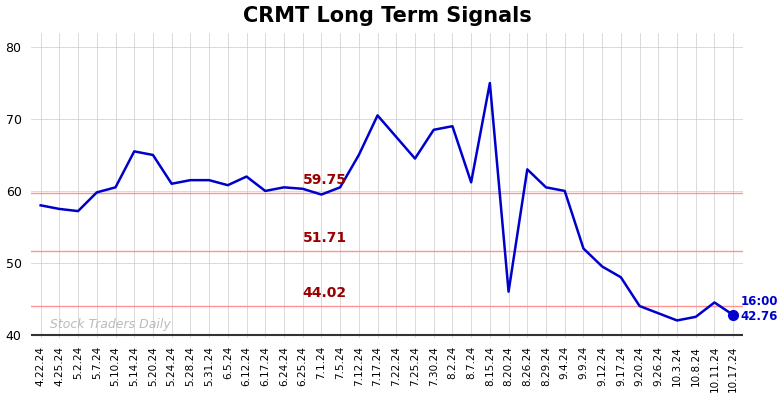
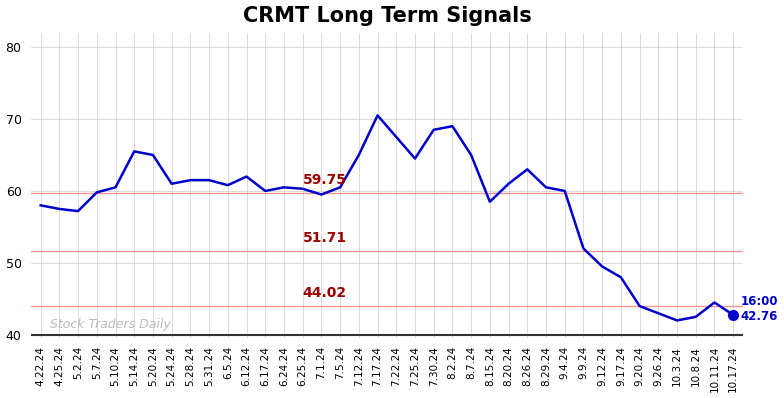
8.7.24: 61.2 -> 65.0
8.15.24: 75.0 -> 58.5
8.20.24: 46.0 -> 61.0
